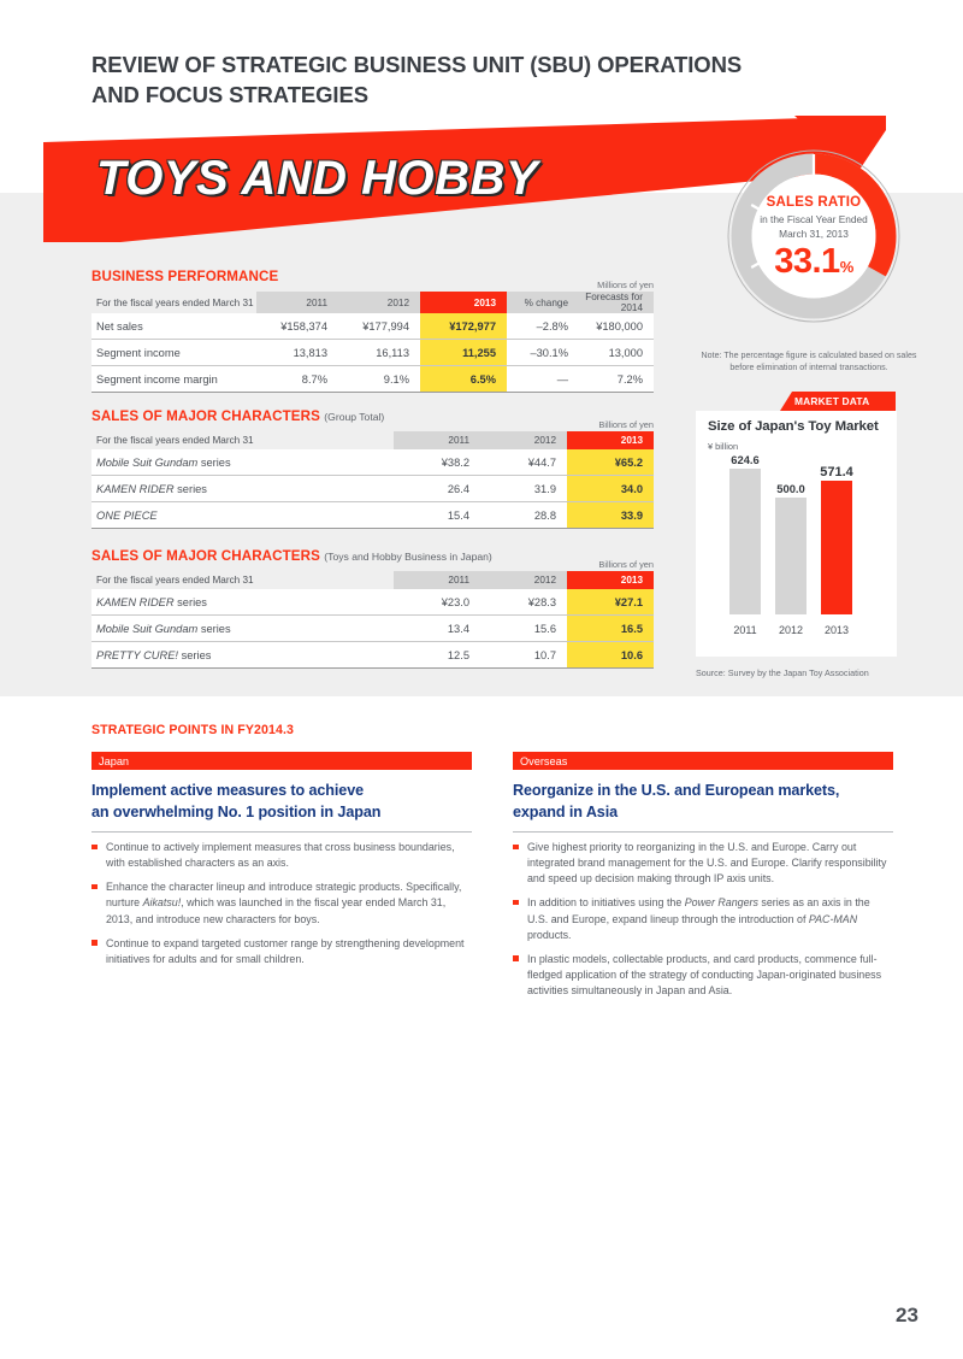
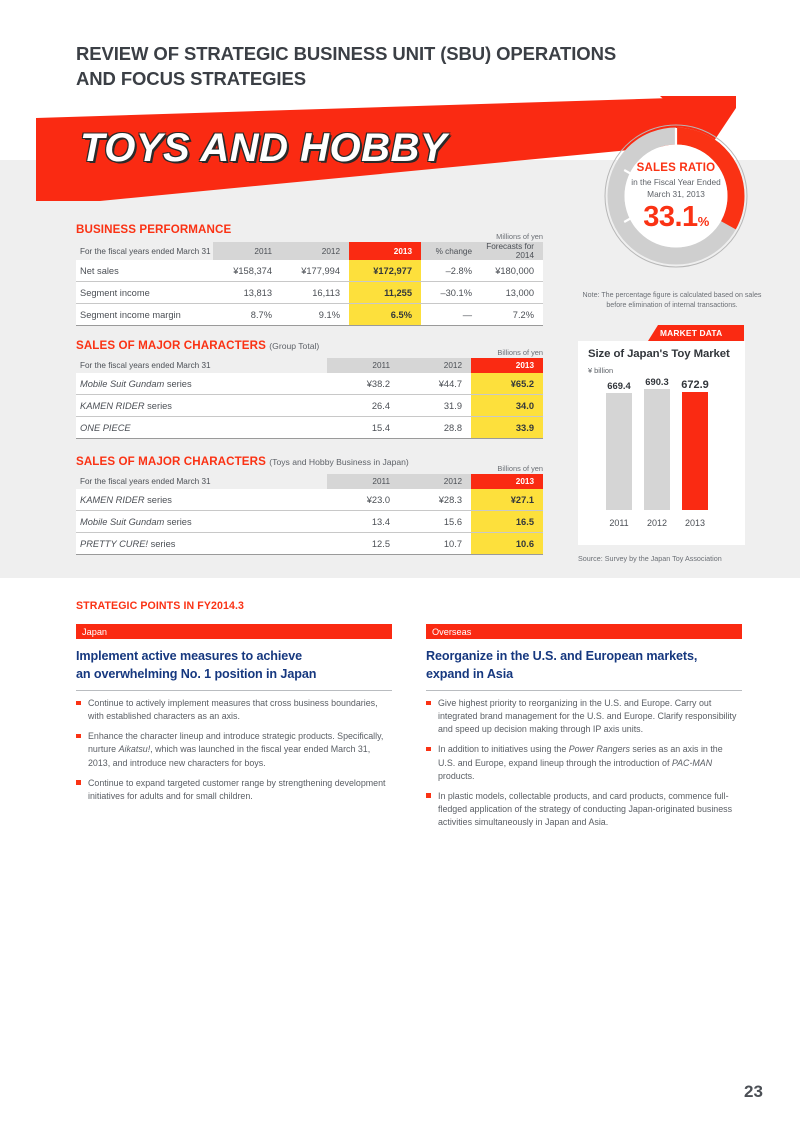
2011: 624.6 -> 669.4
2012: 500.0 -> 690.3
2013: 571.4 -> 672.9
